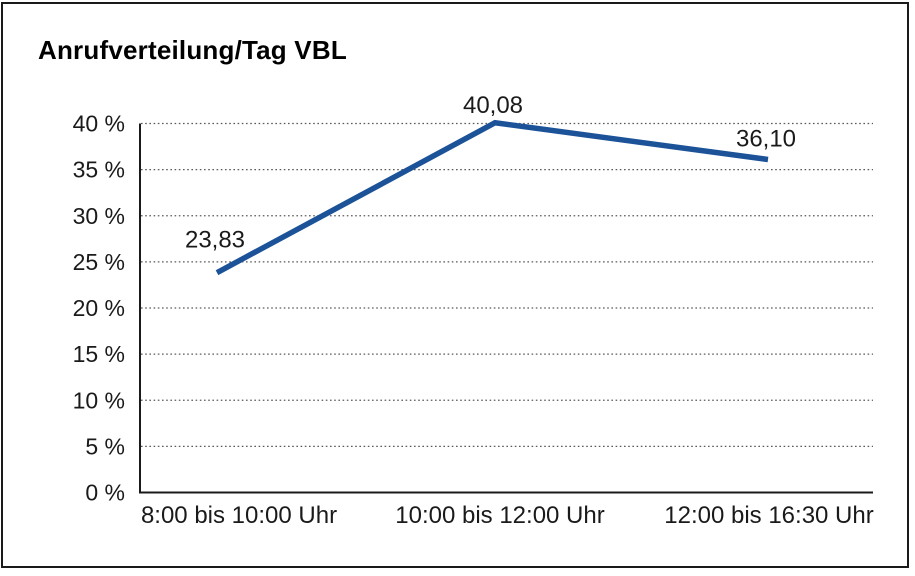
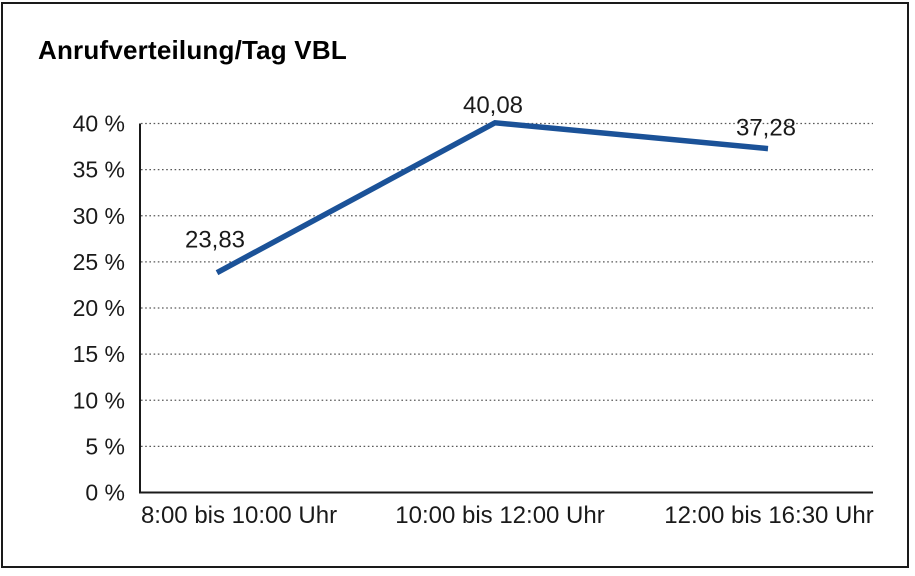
12:00 bis 16:30 Uhr: 36,10 -> 37,28
